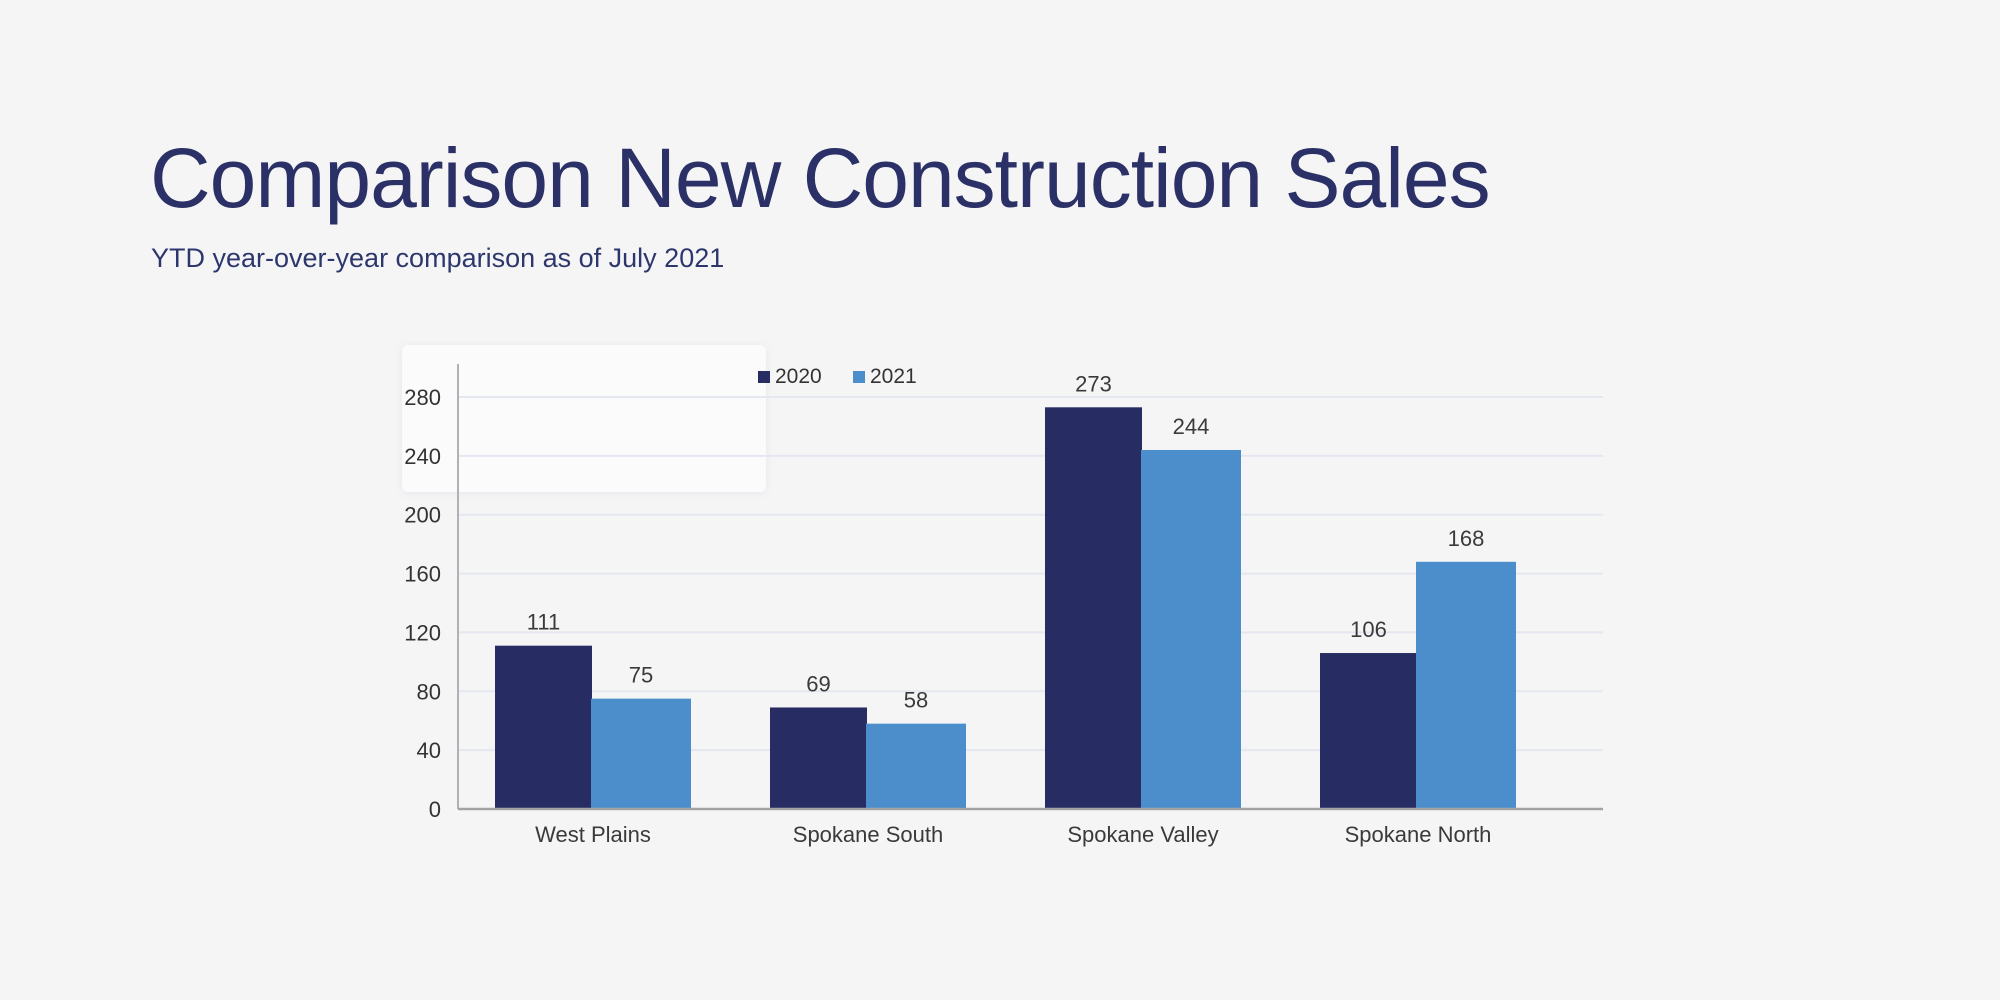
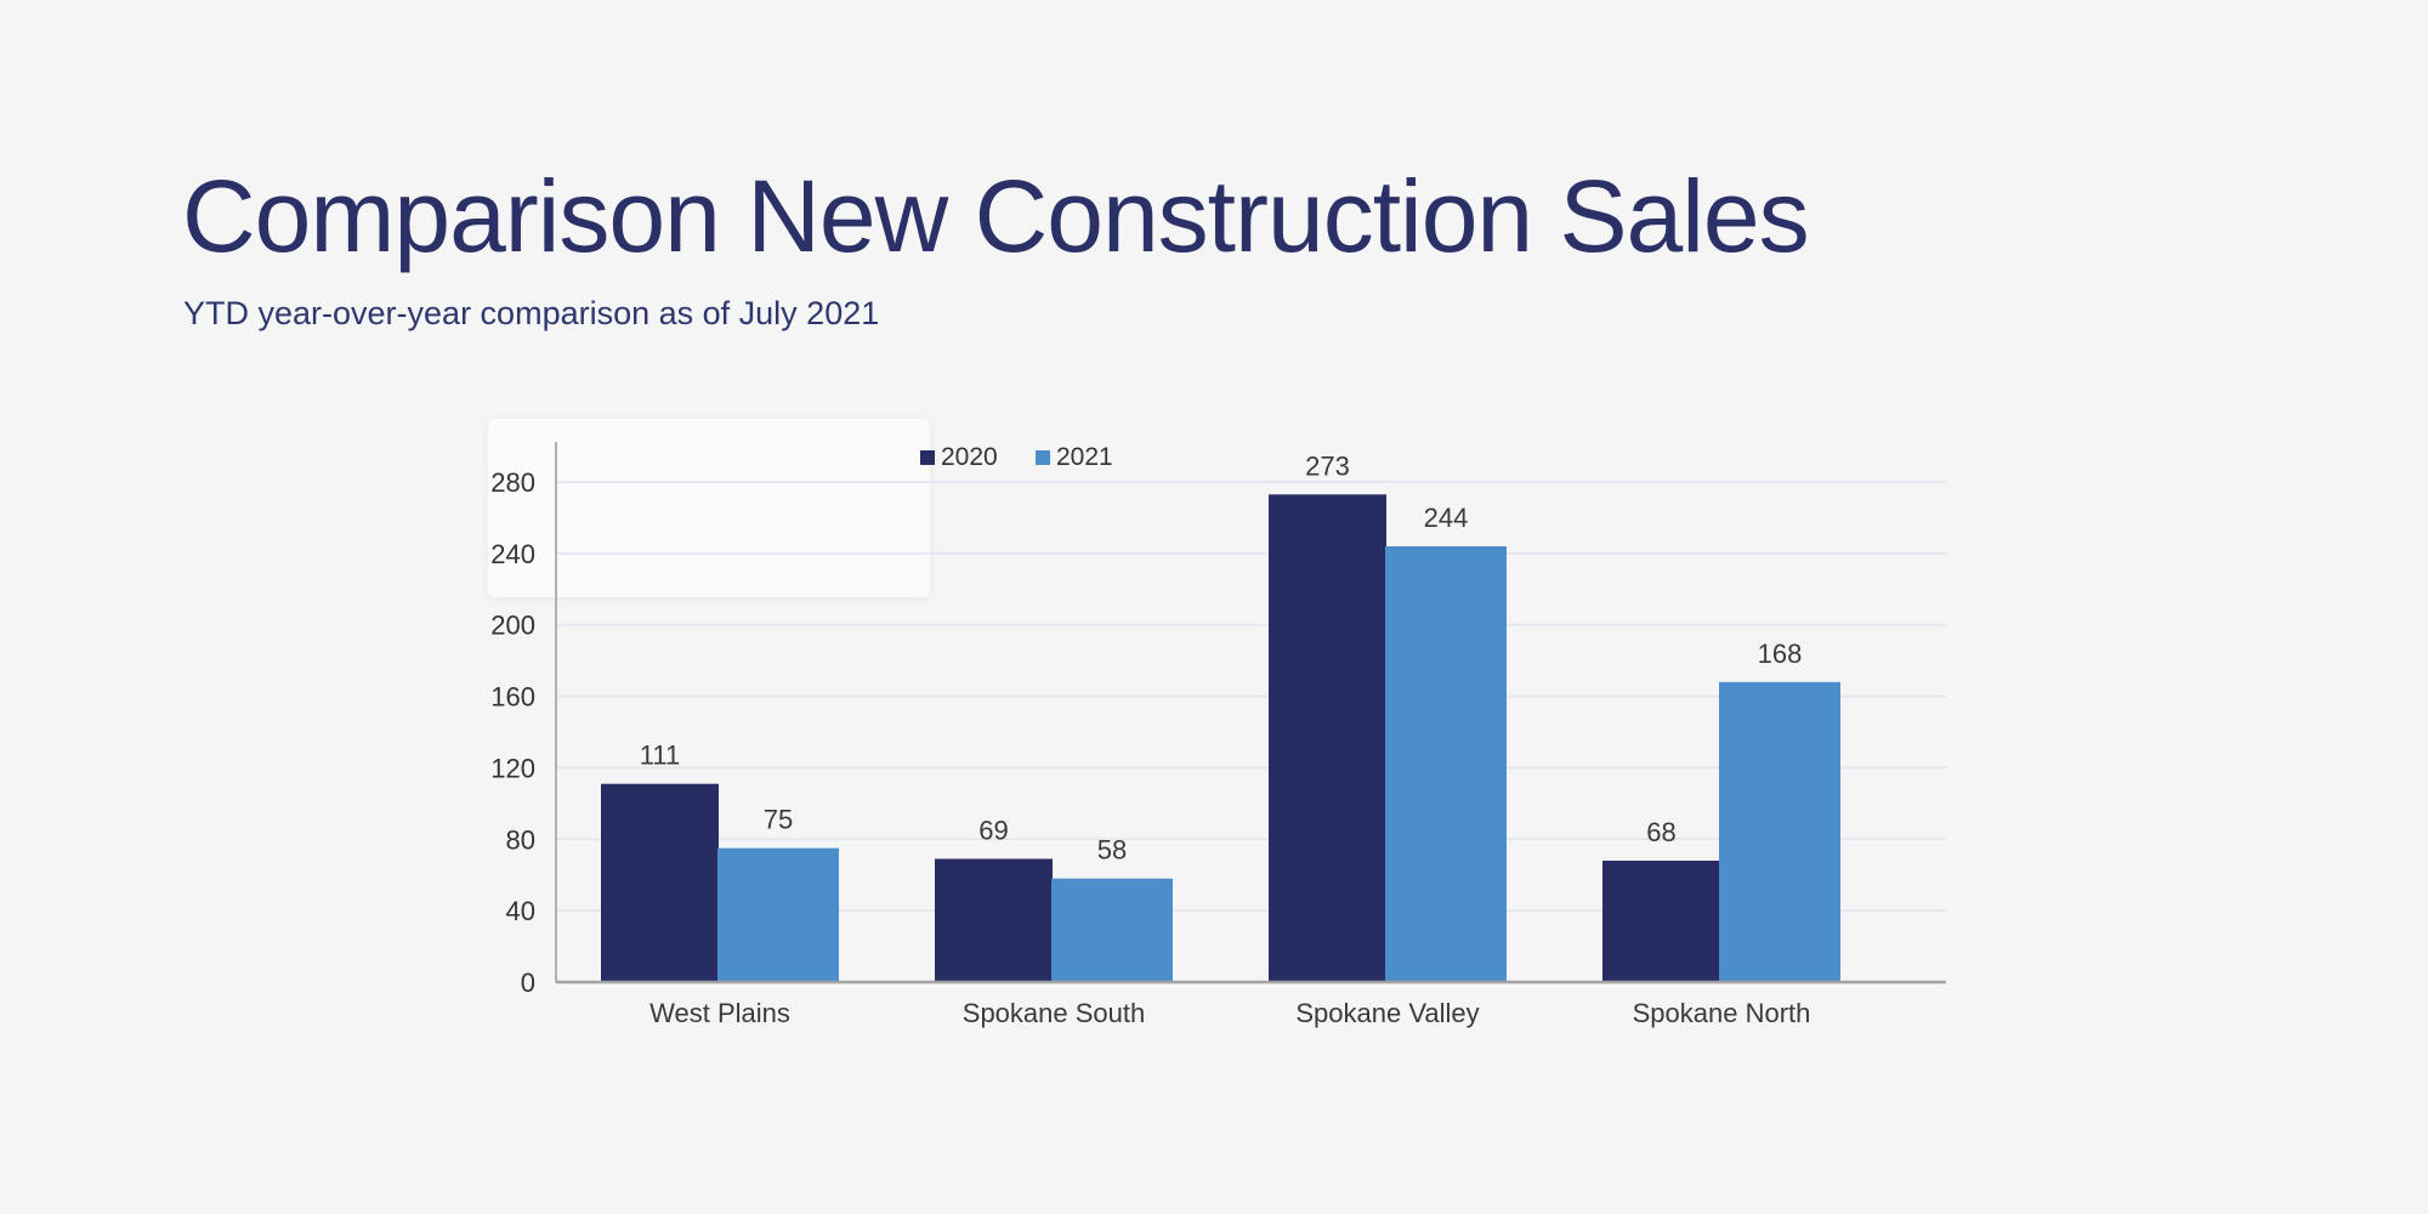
2020/Spokane North: 106 -> 68
